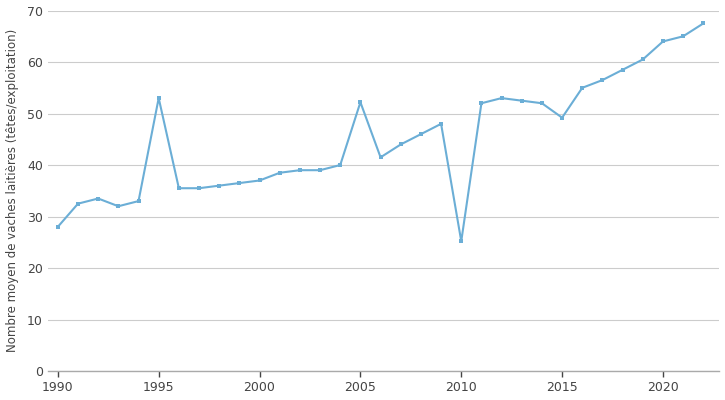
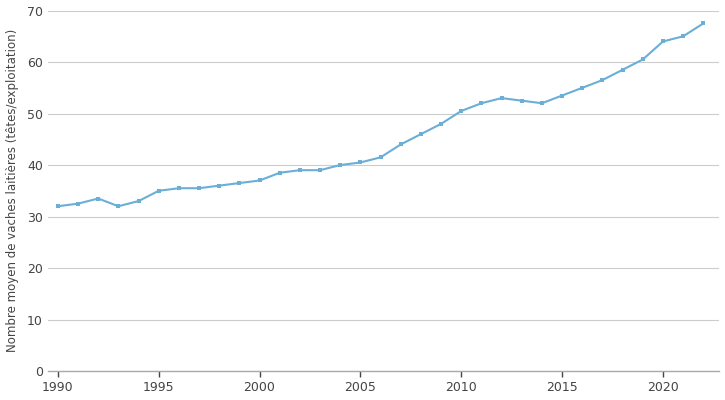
1990: 28.0 -> 32.0
1995: 53.0 -> 35.0
2005: 52.2 -> 40.5
2010: 25.2 -> 50.5
2015: 49.2 -> 53.5
